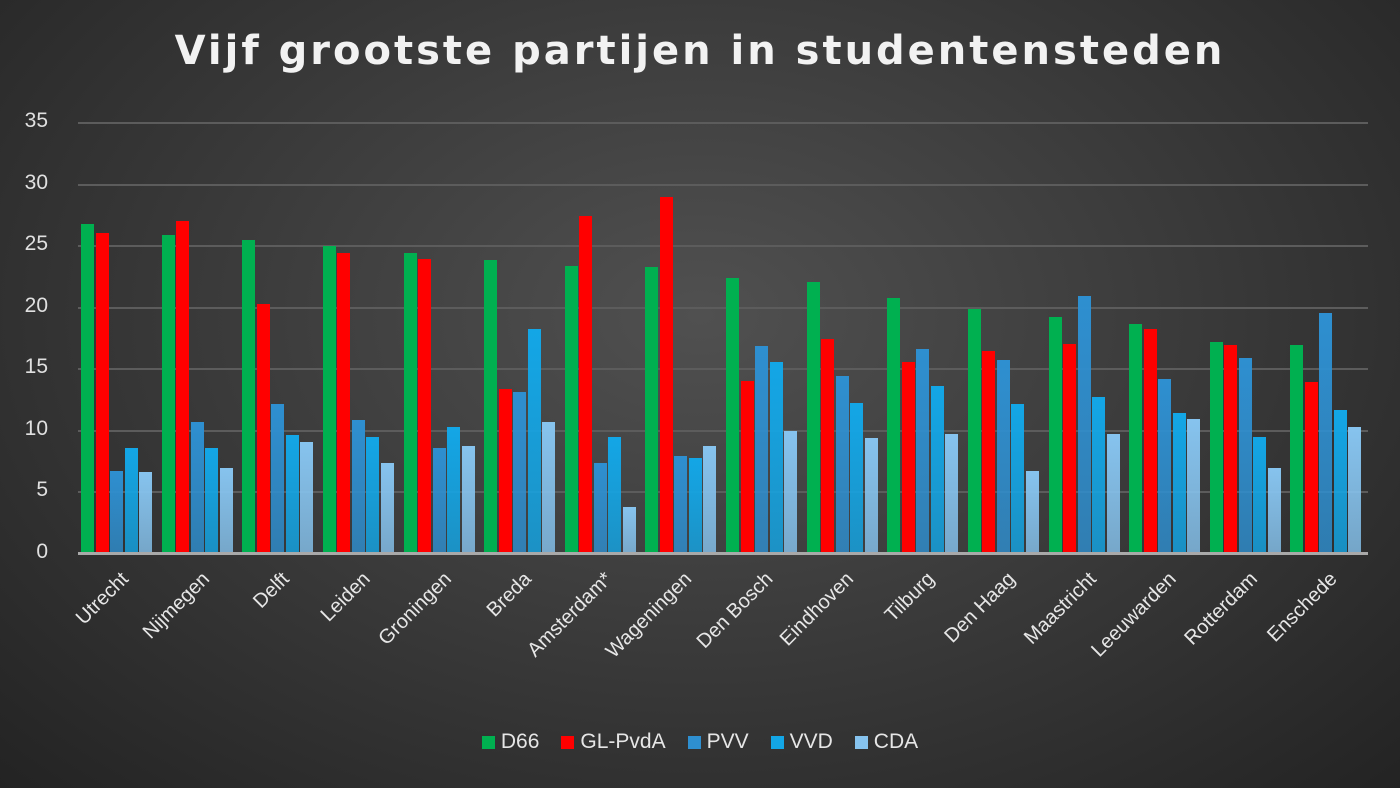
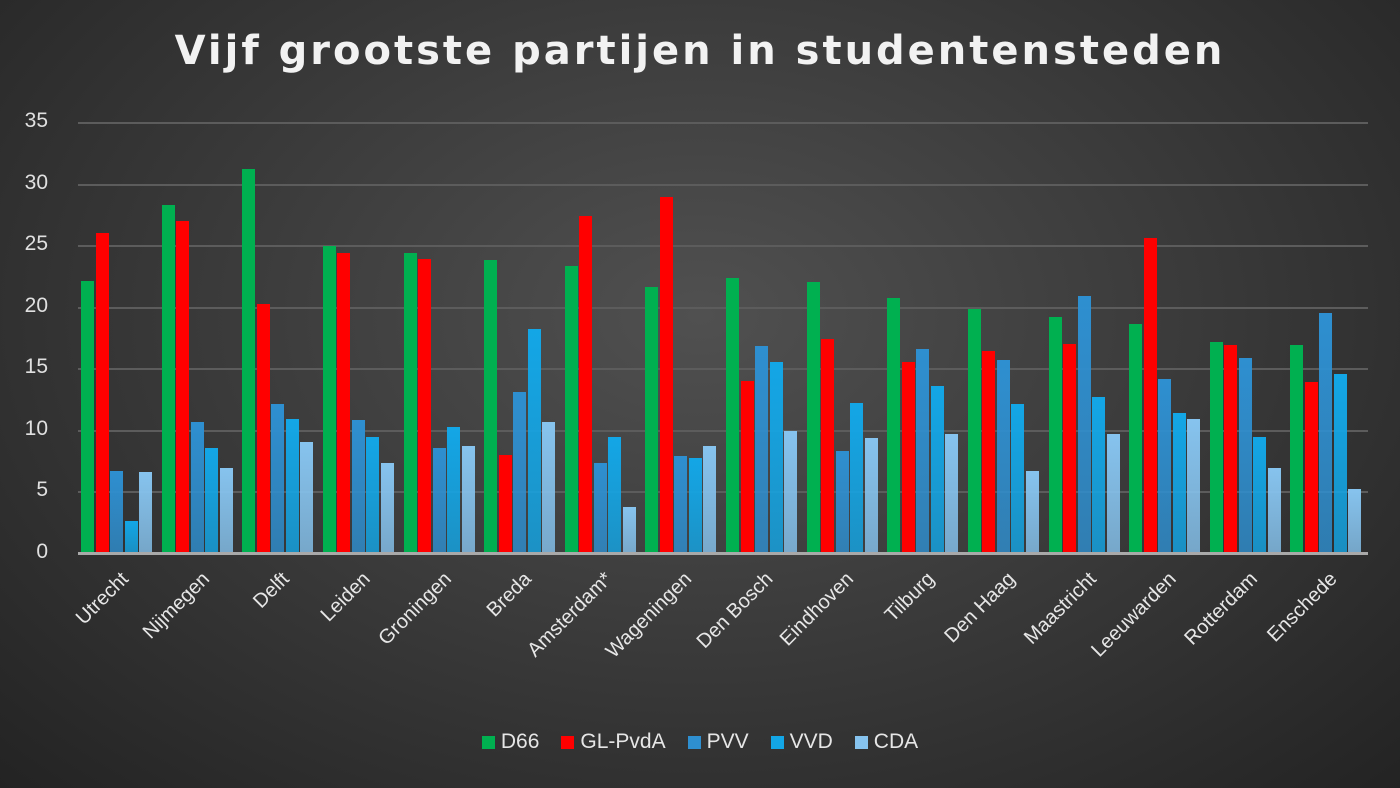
D66/Utrecht: 26.7 -> 22.1
VVD/Utrecht: 8.5 -> 2.6
D66/Nijmegen: 25.8 -> 28.3
D66/Delft: 25.4 -> 31.2
VVD/Delft: 9.6 -> 10.9
GL-PvdA/Breda: 13.3 -> 8.0
D66/Wageningen: 23.2 -> 21.6
PVV/Eindhoven: 14.4 -> 8.3
GL-PvdA/Leeuwarden: 18.2 -> 25.6
VVD/Enschede: 11.6 -> 14.5
CDA/Enschede: 10.2 -> 5.2
